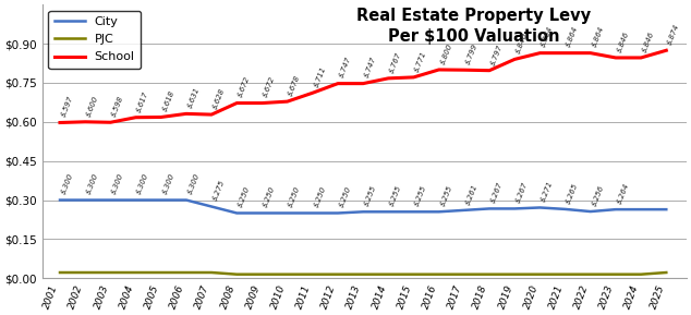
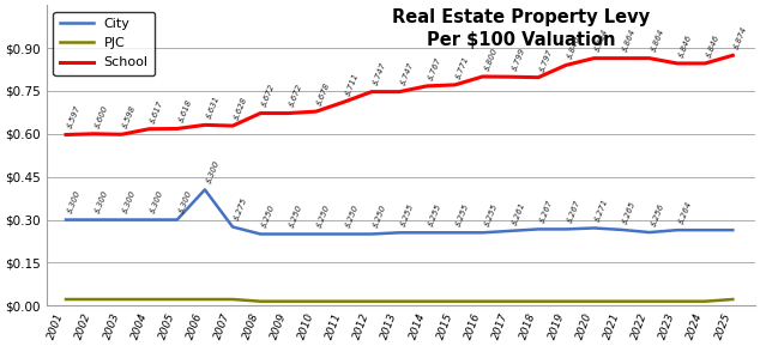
City/2006: $0.300 -> $0.405
